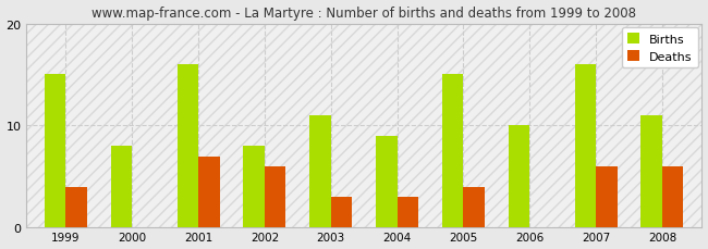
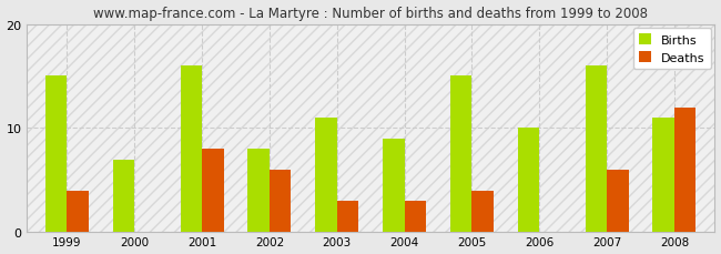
Births/2000: 8 -> 7
Deaths/2001: 7 -> 8
Deaths/2008: 6 -> 12
